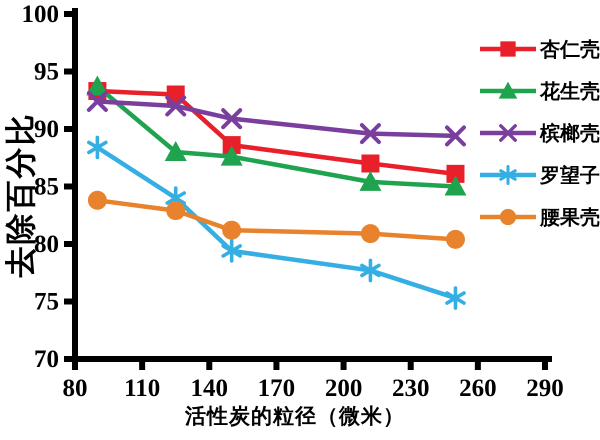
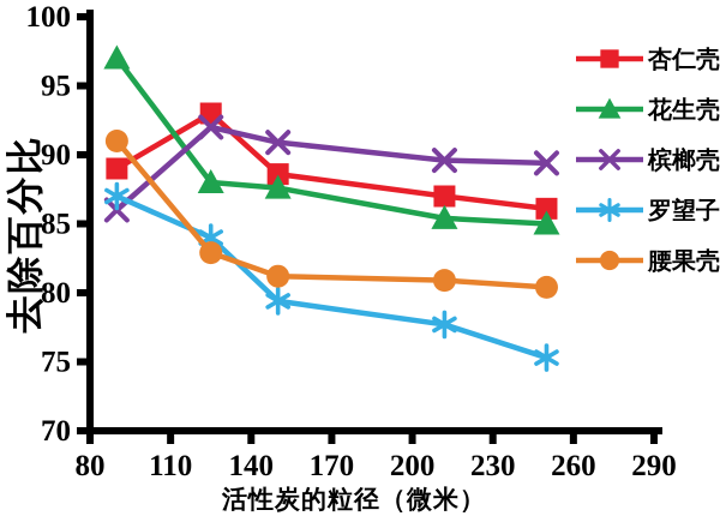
杏仁壳/90: 93 -> 89
花生壳/90: 94 -> 97
槟榔壳/90: 92 -> 86
罗望子/90: 88 -> 87
腰果壳/90: 84 -> 91
